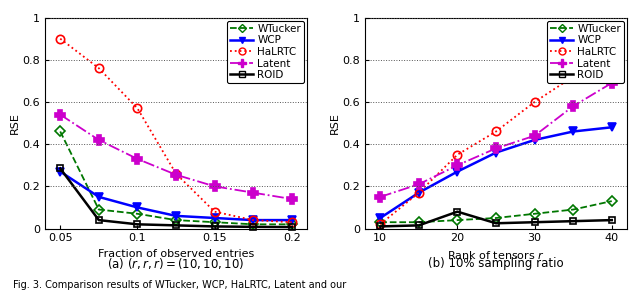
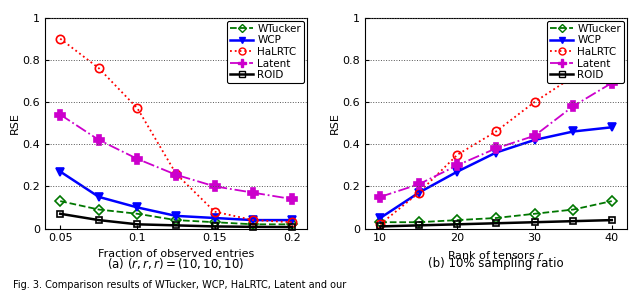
WTucker/0.05: 0.46 -> 0.13
ROID/0.05: 0.285 -> 0.070
ROID/20: 0.080 -> 0.020
